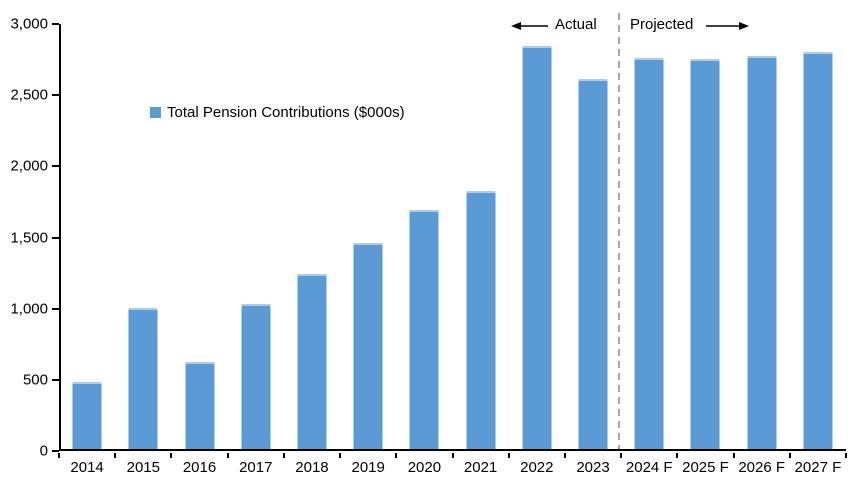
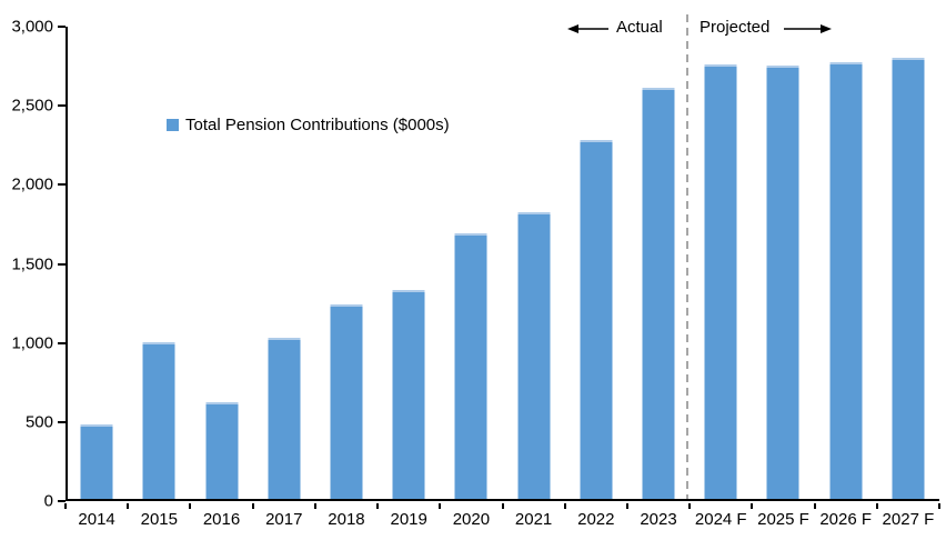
2019: 1450 -> 1320
2022: 2830 -> 2270
